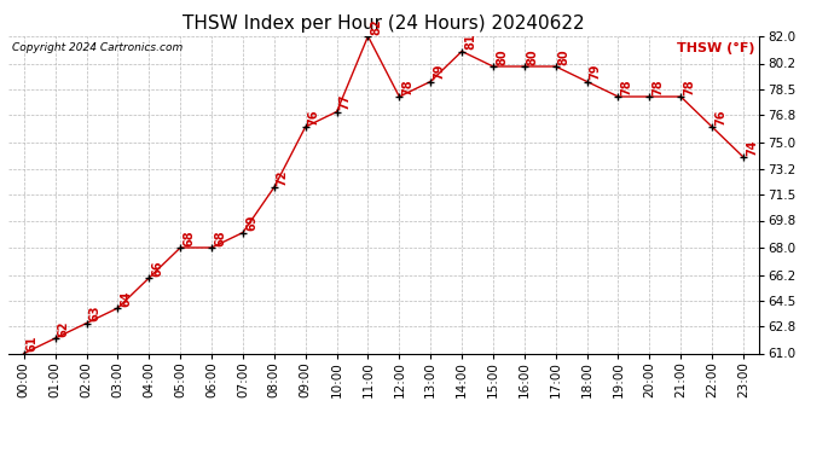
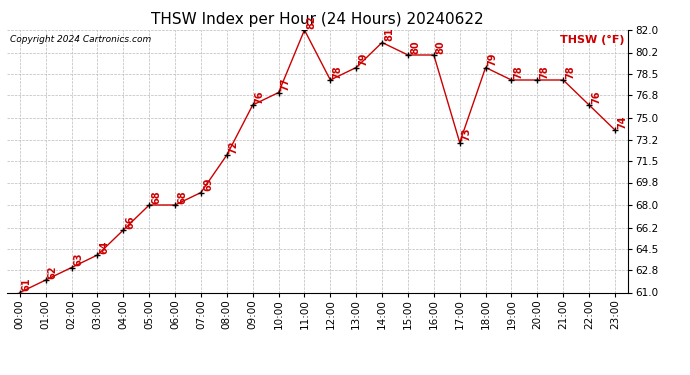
17:00: 80 -> 73
